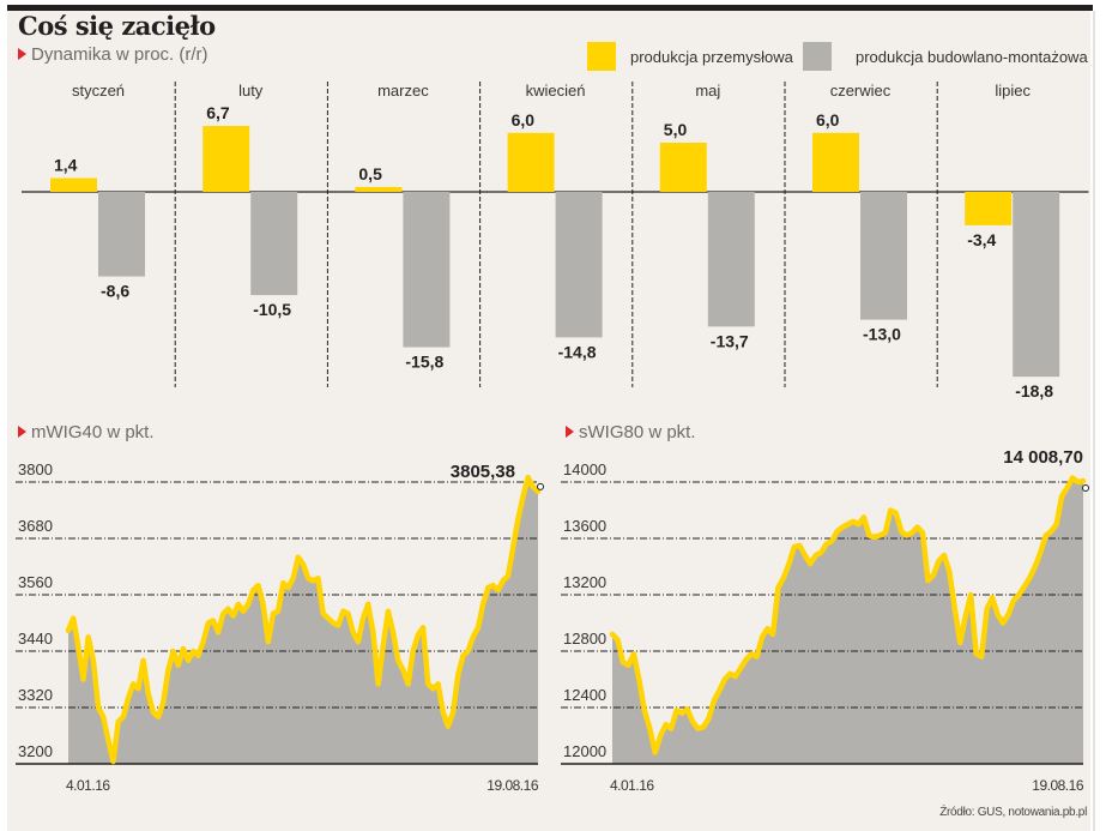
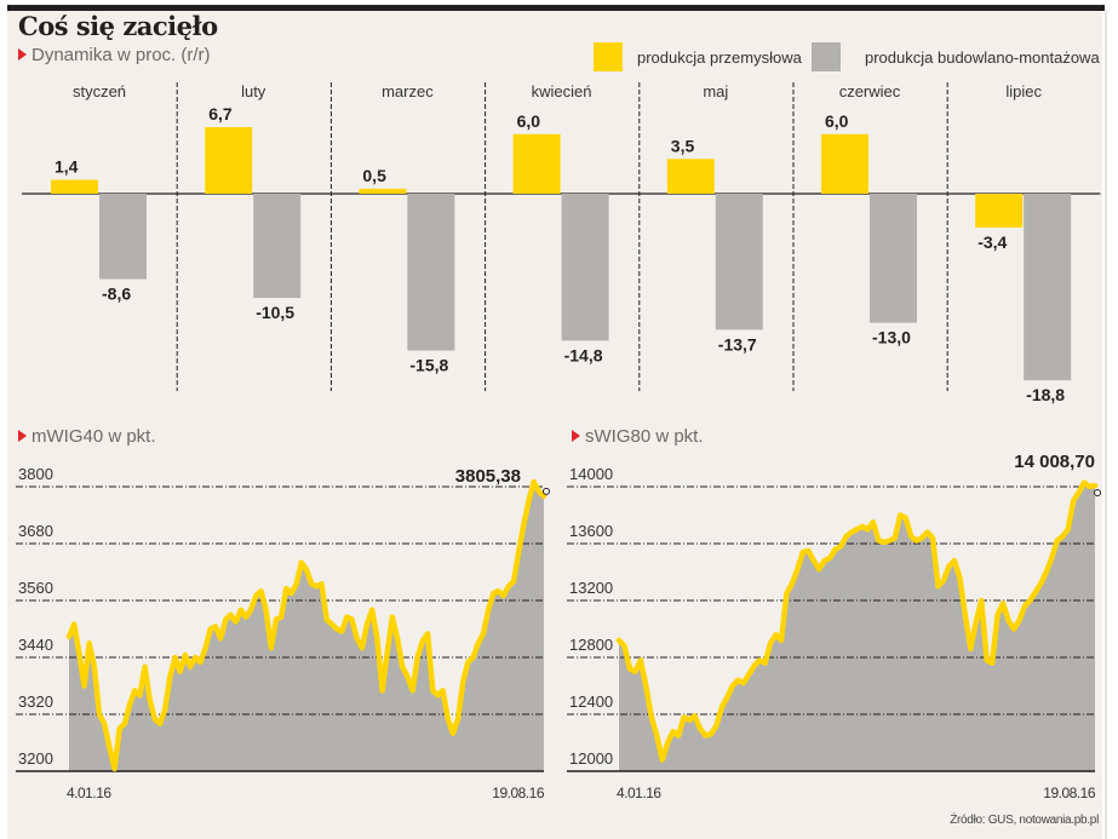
Dynamika w proc. (r/r)/produkcja przemysłowa/maj: 5,0 -> 3,5
